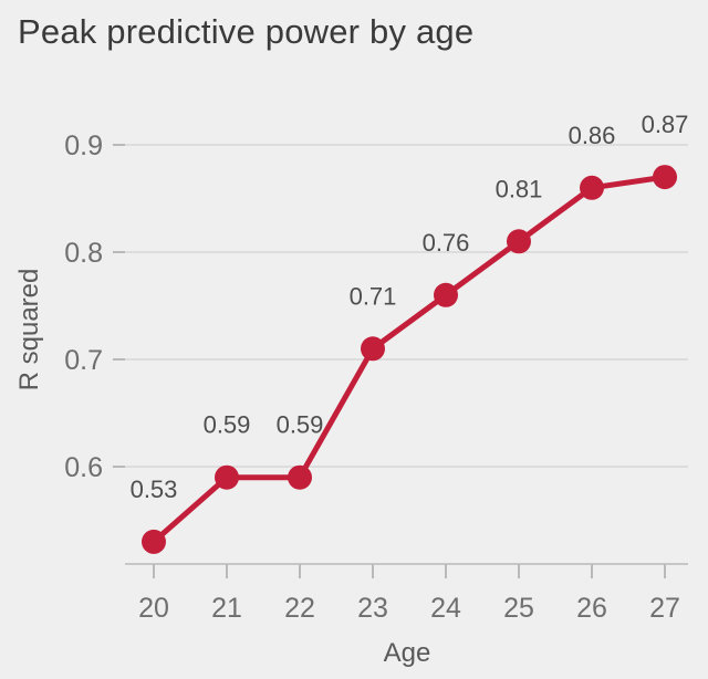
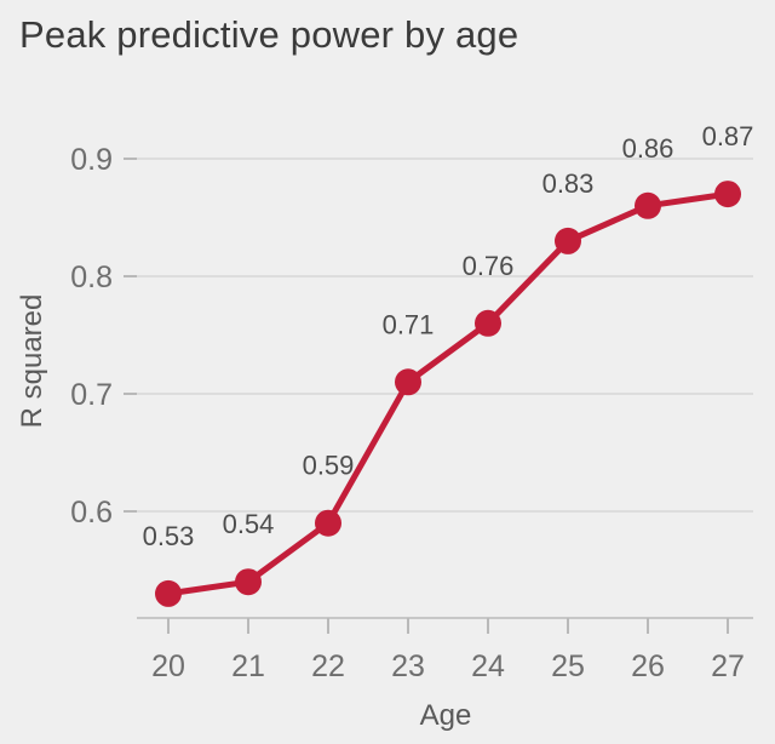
21: 0.59 -> 0.54
25: 0.81 -> 0.83
